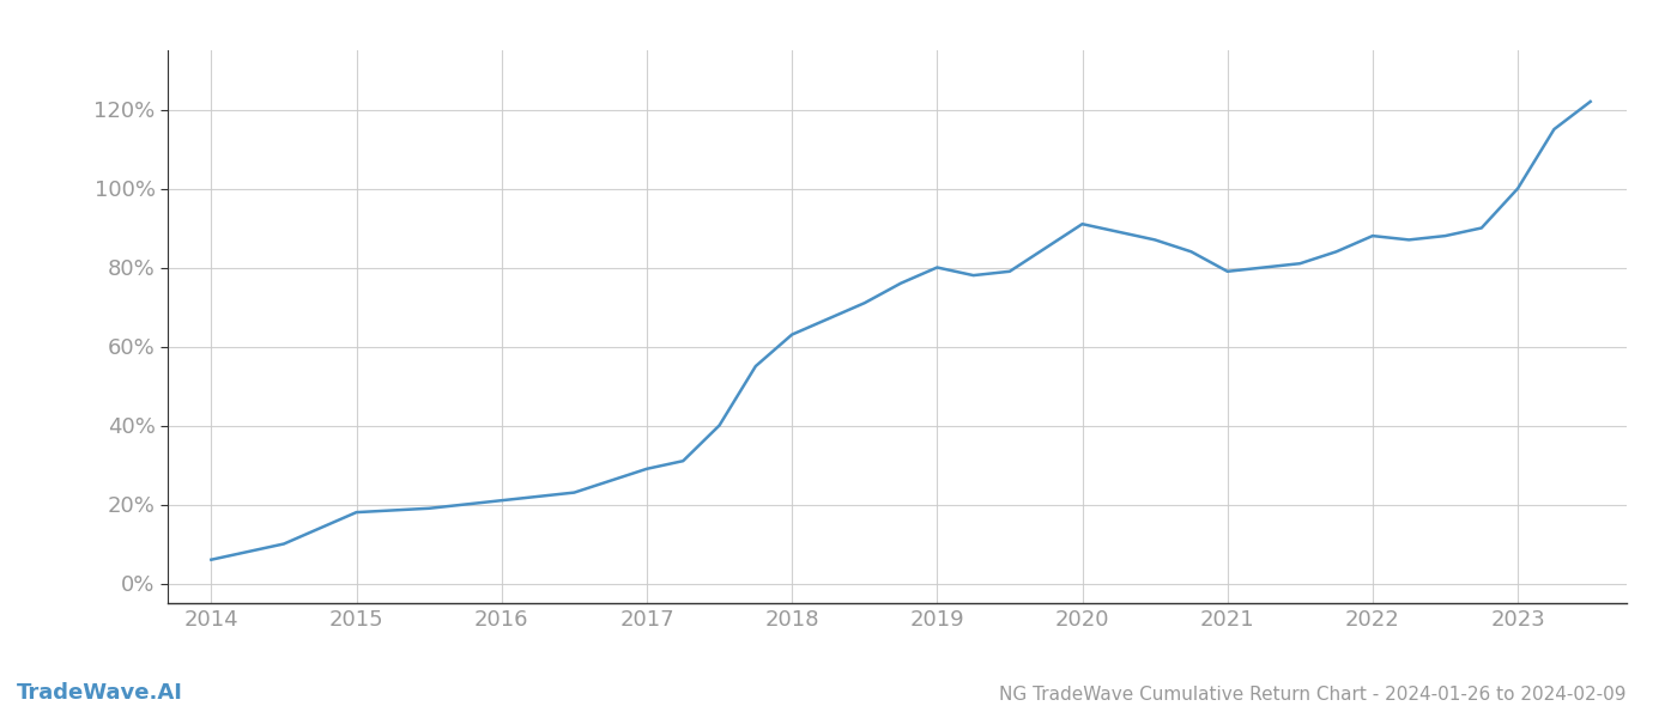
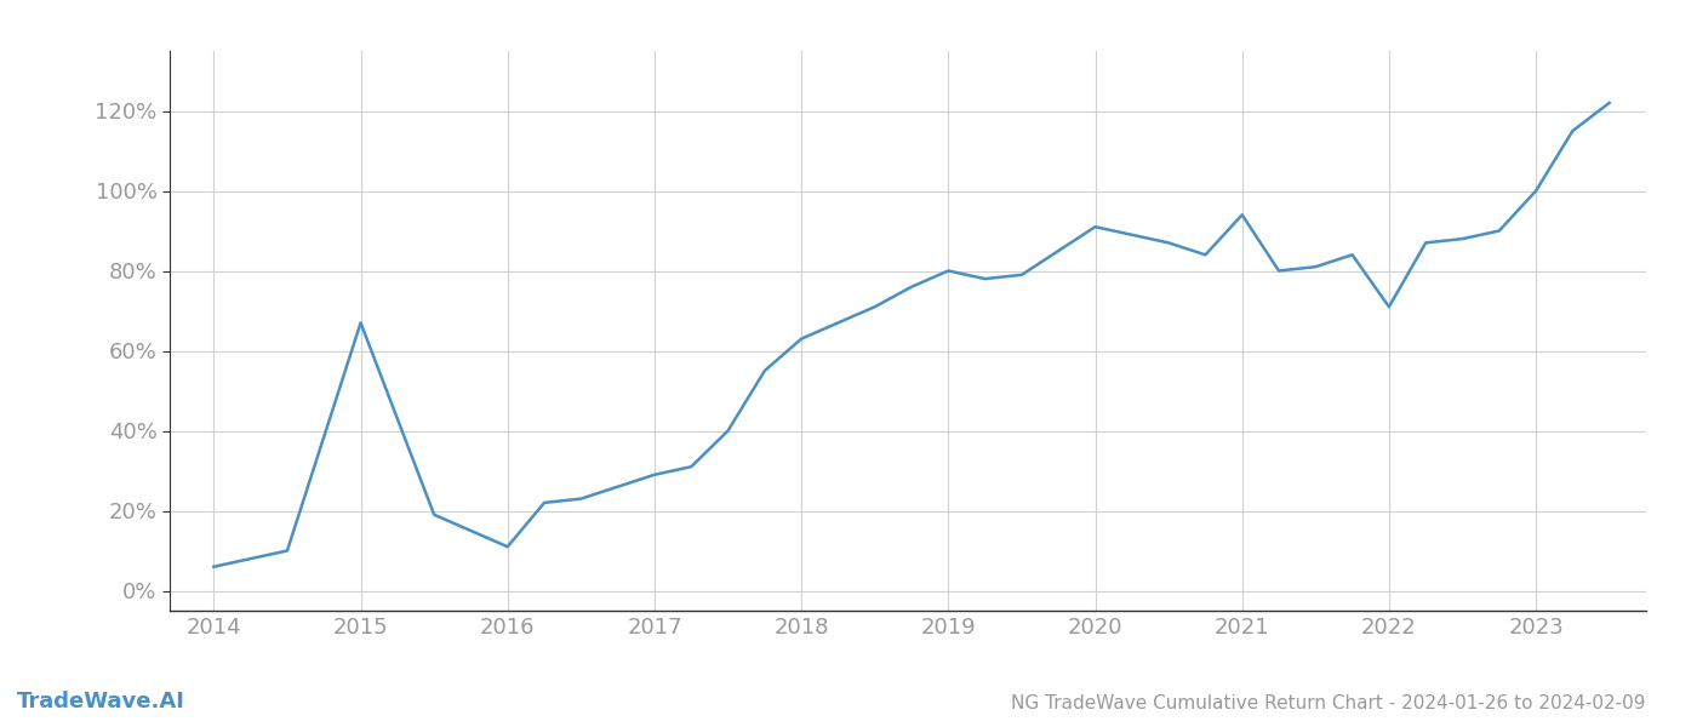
2015: 18% -> 67%
2016: 21% -> 11%
2021: 79% -> 94%
2022: 88% -> 71%
